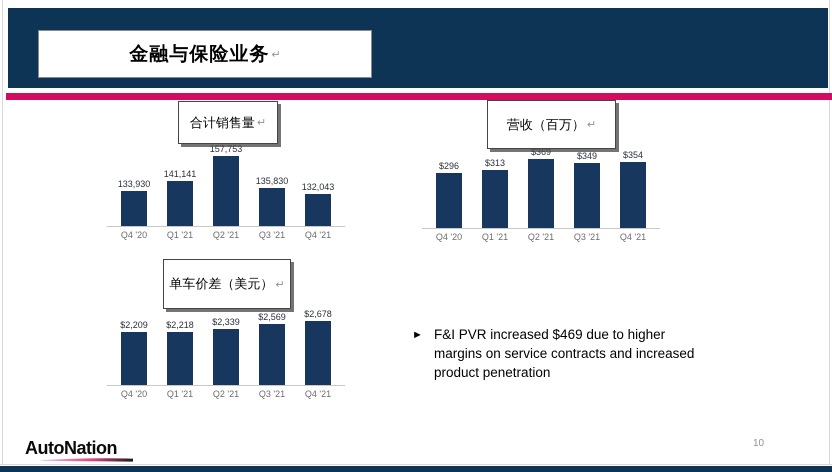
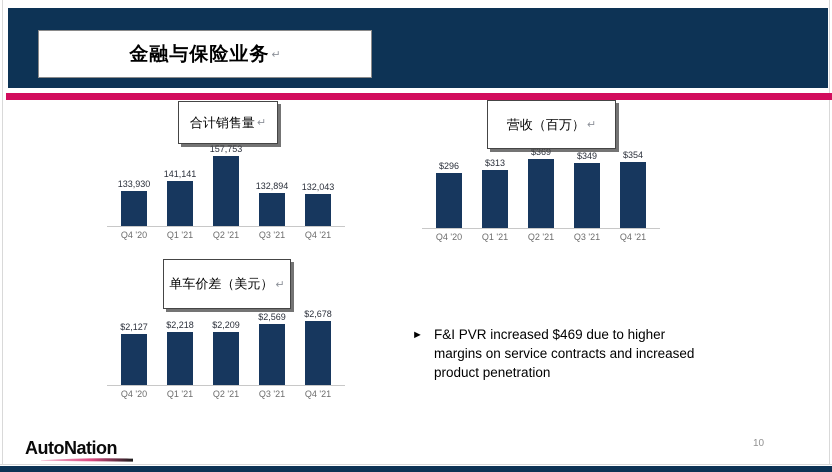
合计销售量/Q3 '21: 135,830 -> 132,894
单车价差（美元）/Q4 '20: $2,209 -> $2,127
单车价差（美元）/Q2 '21: $2,339 -> $2,209
